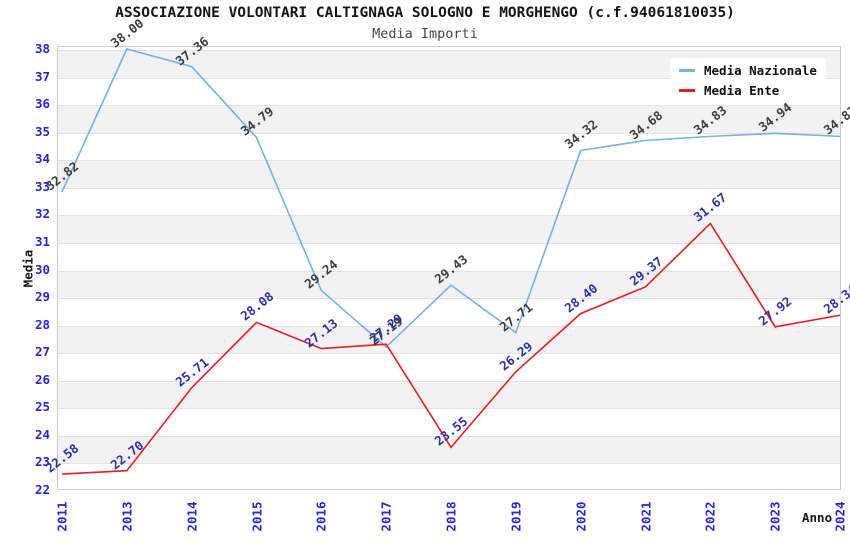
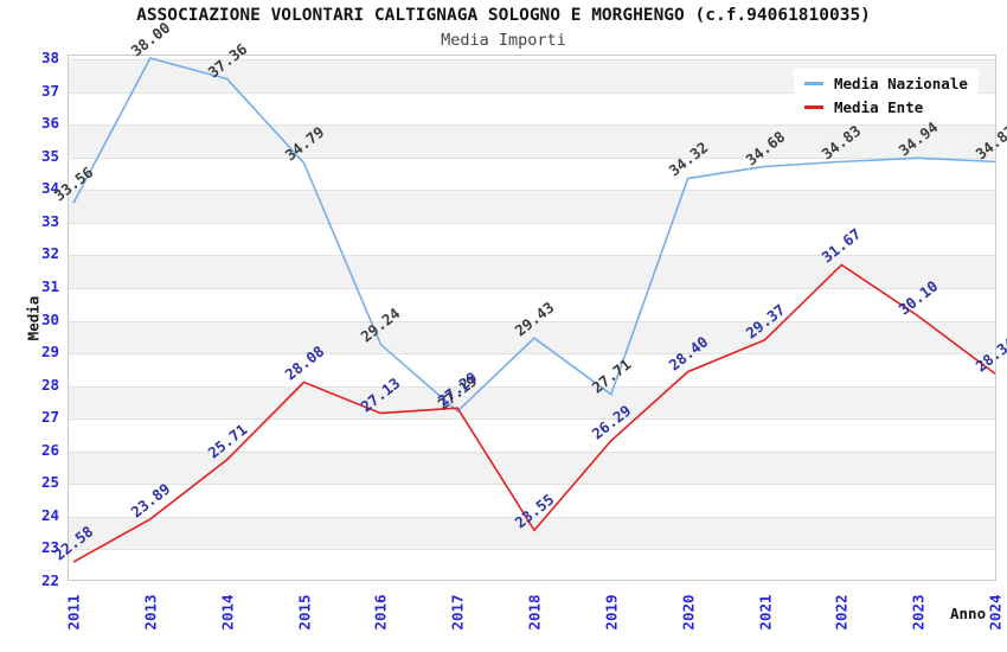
Media Nazionale/2011: 32.82 -> 33.56
Media Ente/2013: 22.70 -> 23.89
Media Ente/2023: 27.92 -> 30.10
